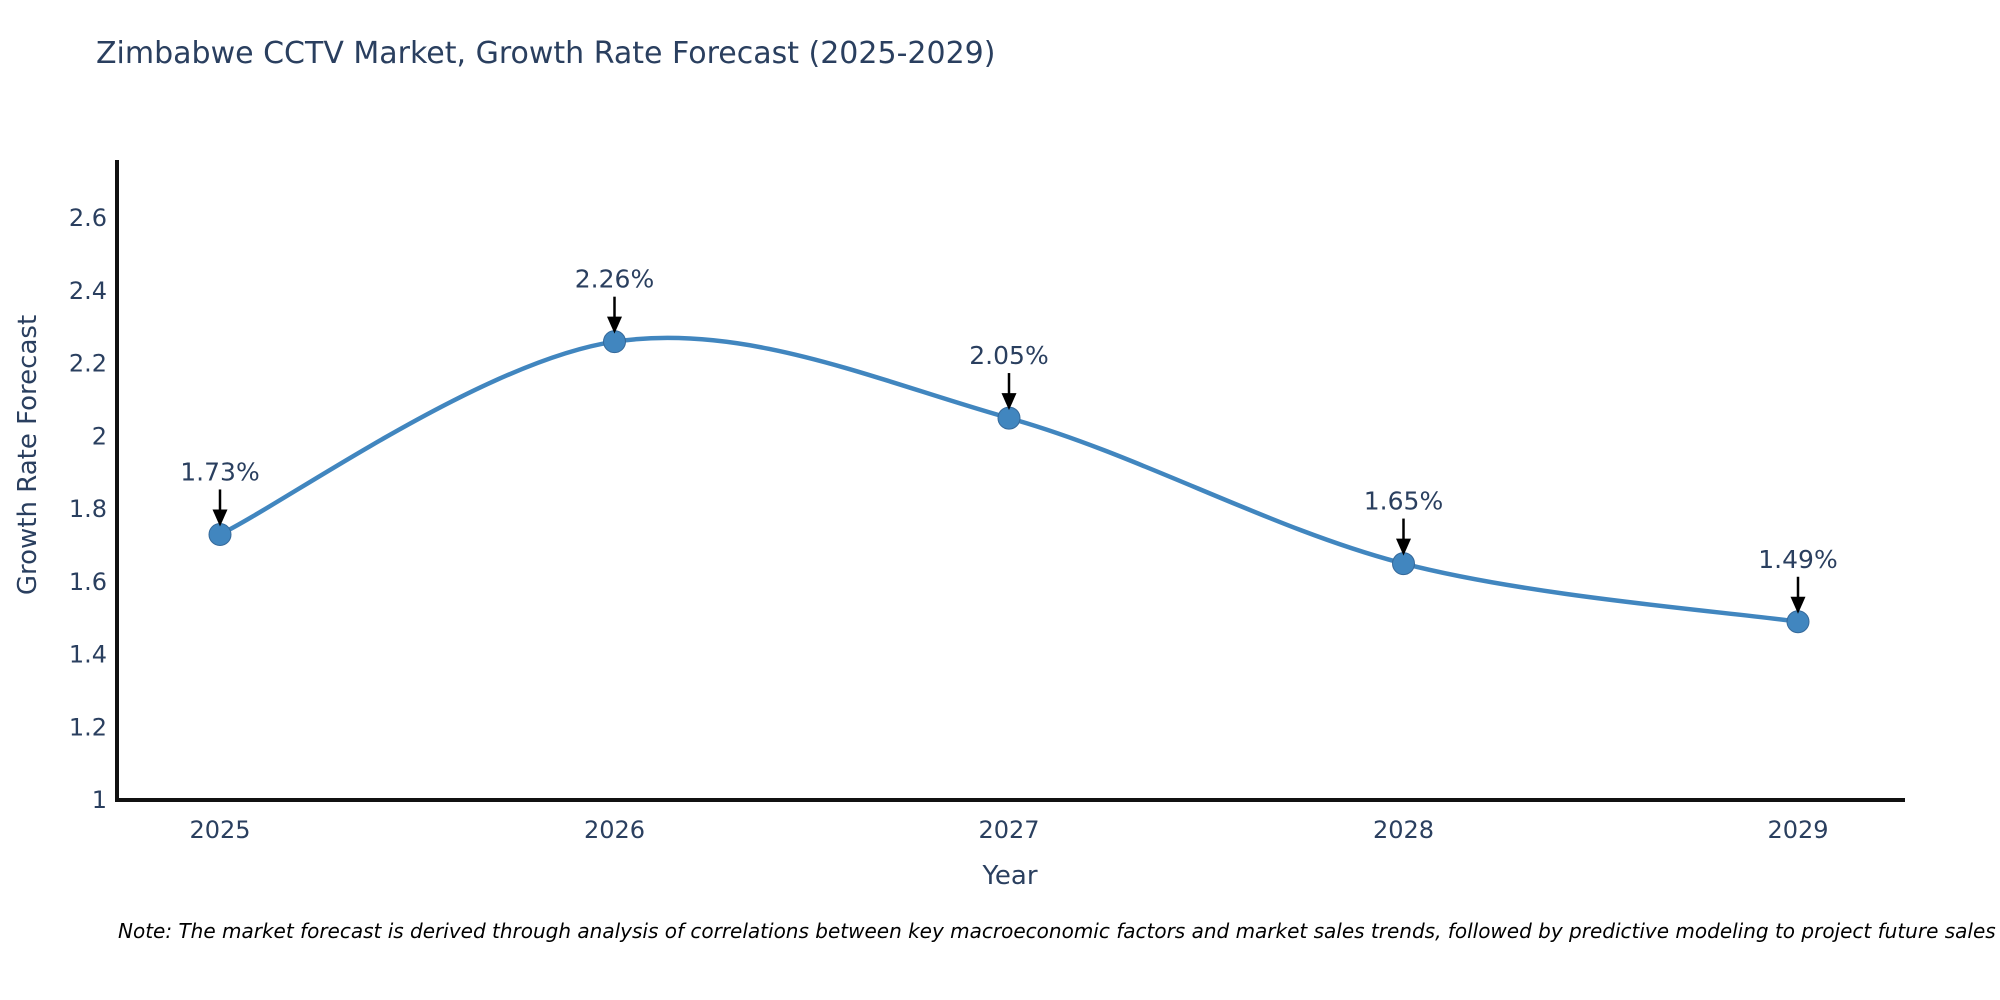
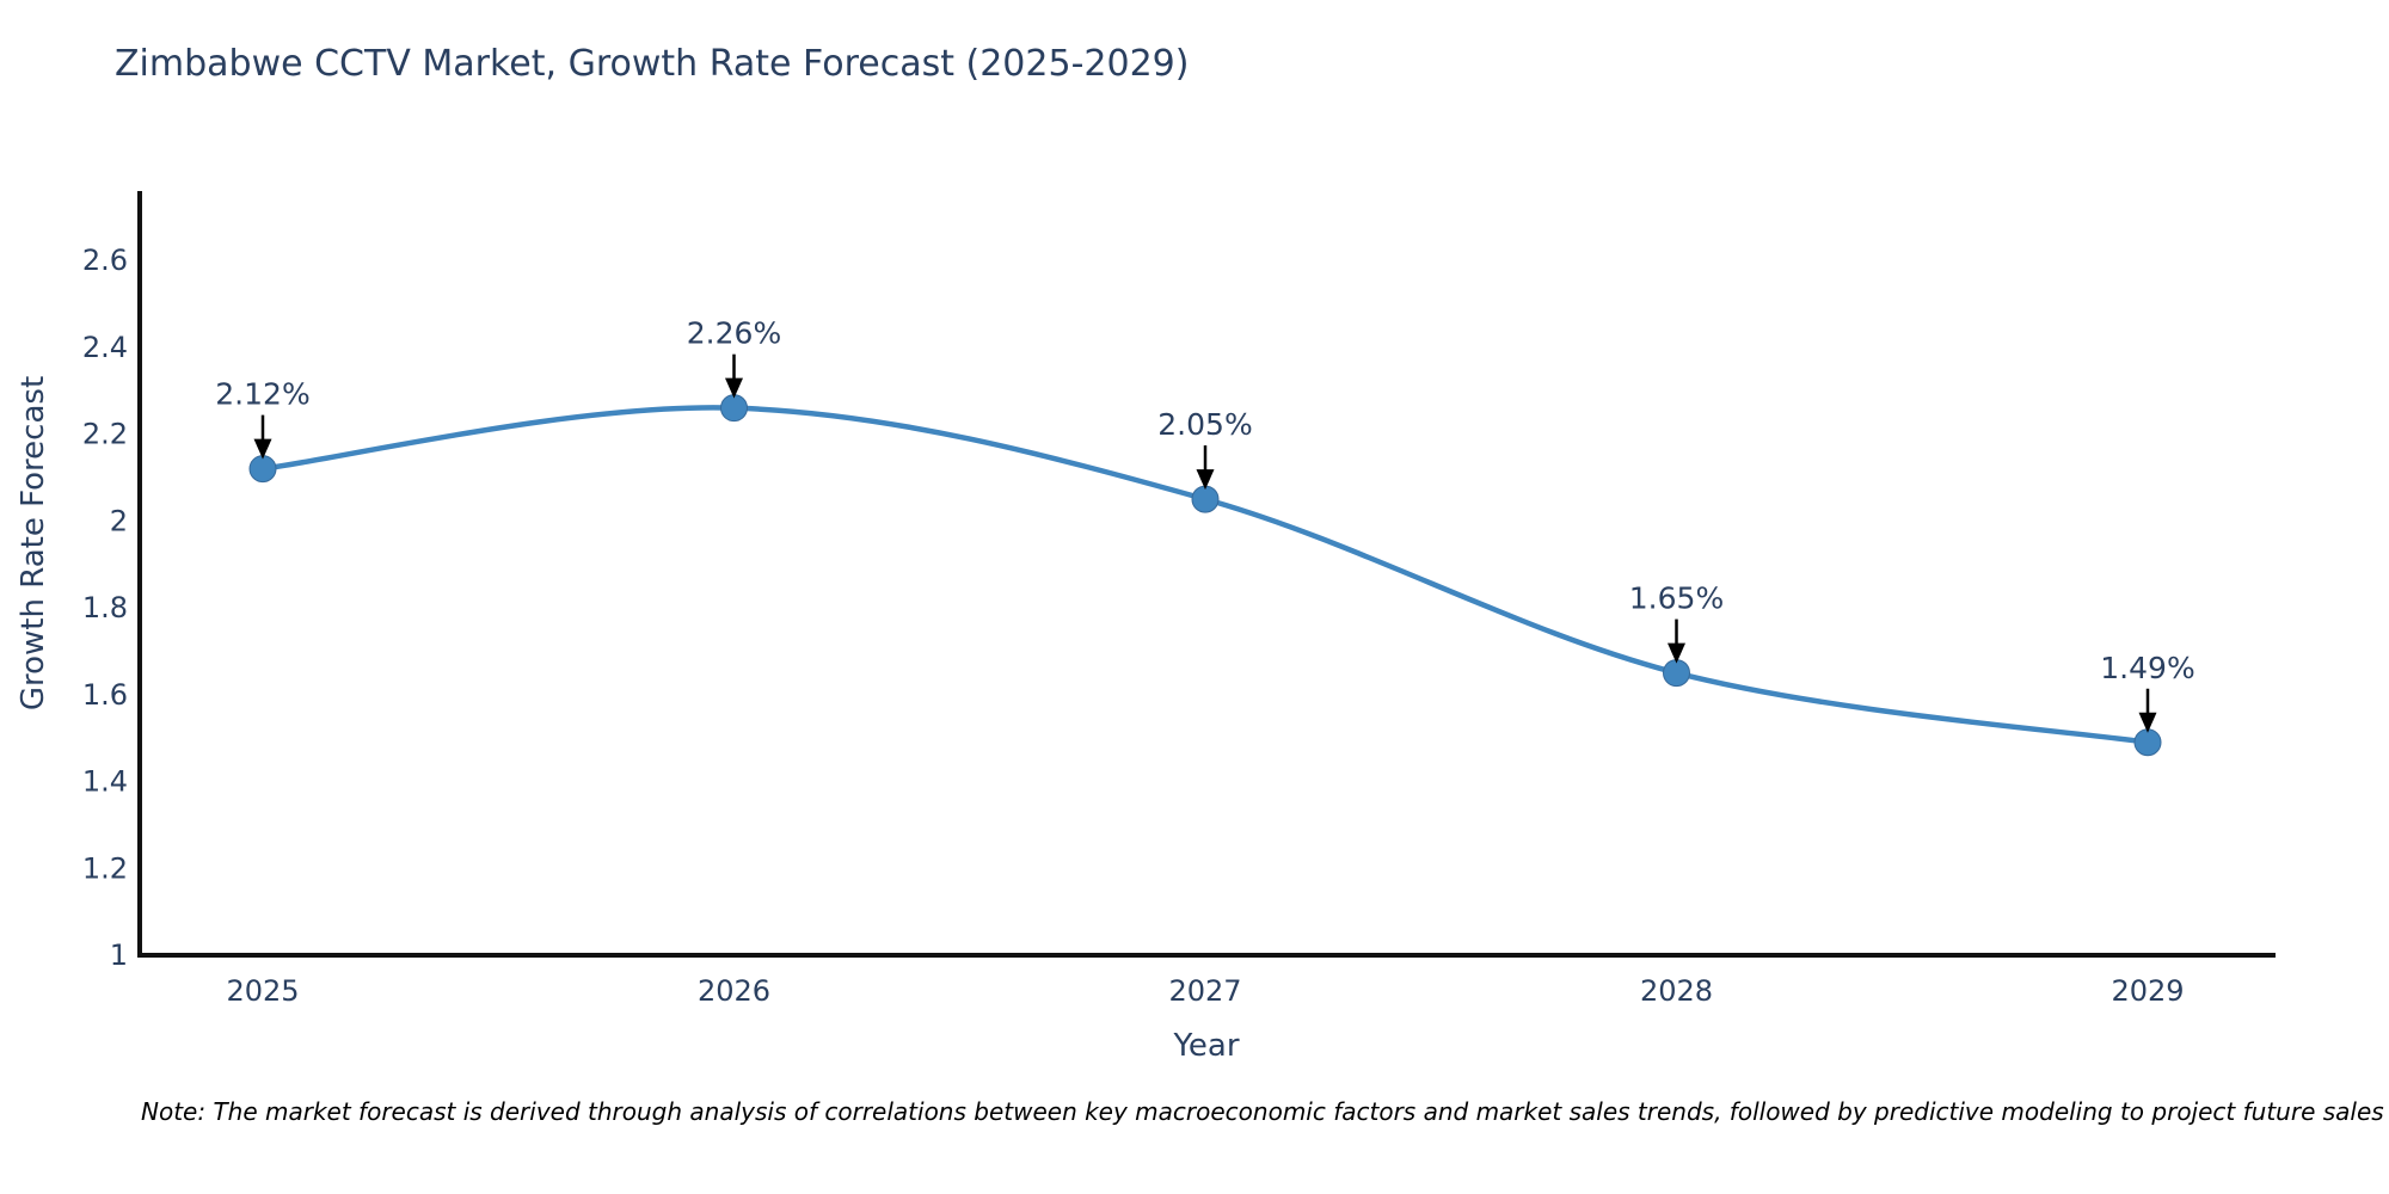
2025: 1.73% -> 2.12%
